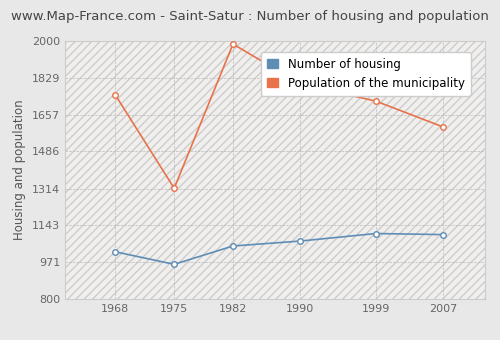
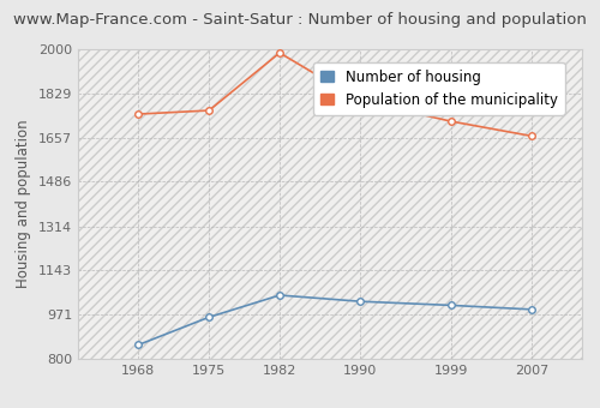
Number of housing/1968: 1020 -> 855
Population of the municipality/1975: 1315 -> 1762
Number of housing/1990: 1070 -> 1023
Number of housing/1999: 1105 -> 1008
Number of housing/2007: 1100 -> 992
Population of the municipality/2007: 1600 -> 1663
